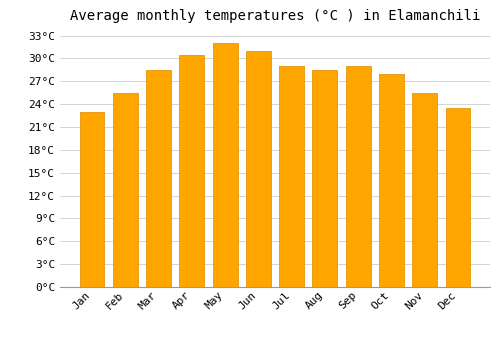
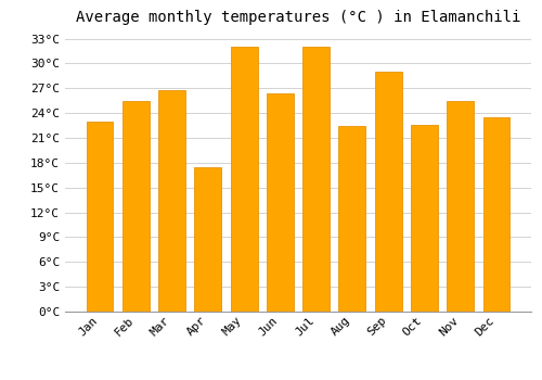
Mar: 28.5°C -> 26.8°C
Apr: 30.5°C -> 17.4°C
Jun: 31.0°C -> 26.4°C
Jul: 29.0°C -> 32.0°C
Aug: 28.5°C -> 22.4°C
Oct: 28.0°C -> 22.6°C
